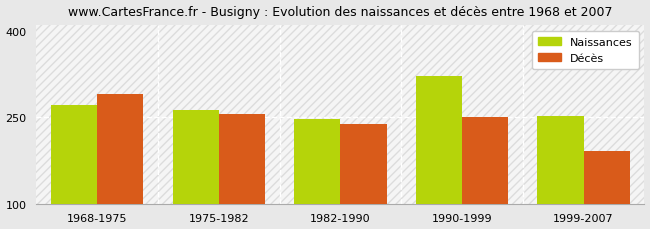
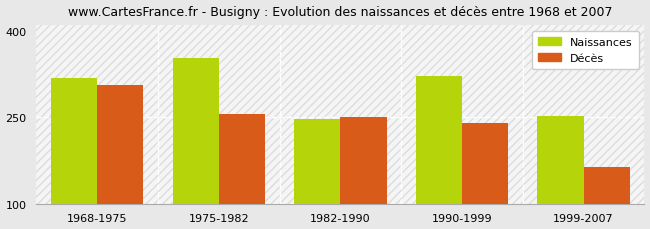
Naissances/1968-1975: 272 -> 318
Décès/1968-1975: 290 -> 306
Naissances/1975-1982: 262 -> 352
Décès/1982-1990: 238 -> 250
Décès/1990-1999: 250 -> 240
Décès/1999-2007: 192 -> 164
